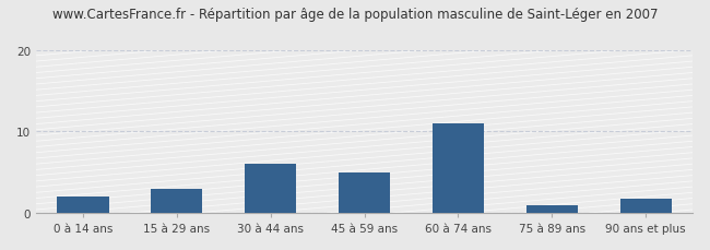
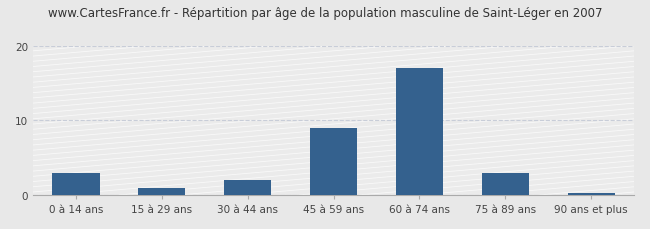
0 à 14 ans: 2.0 -> 3.0
15 à 29 ans: 3.0 -> 1.0
30 à 44 ans: 6.0 -> 2.0
45 à 59 ans: 5.0 -> 9.0
60 à 74 ans: 11.0 -> 17.0
75 à 89 ans: 1.0 -> 3.0
90 ans et plus: 1.8 -> 0.2
